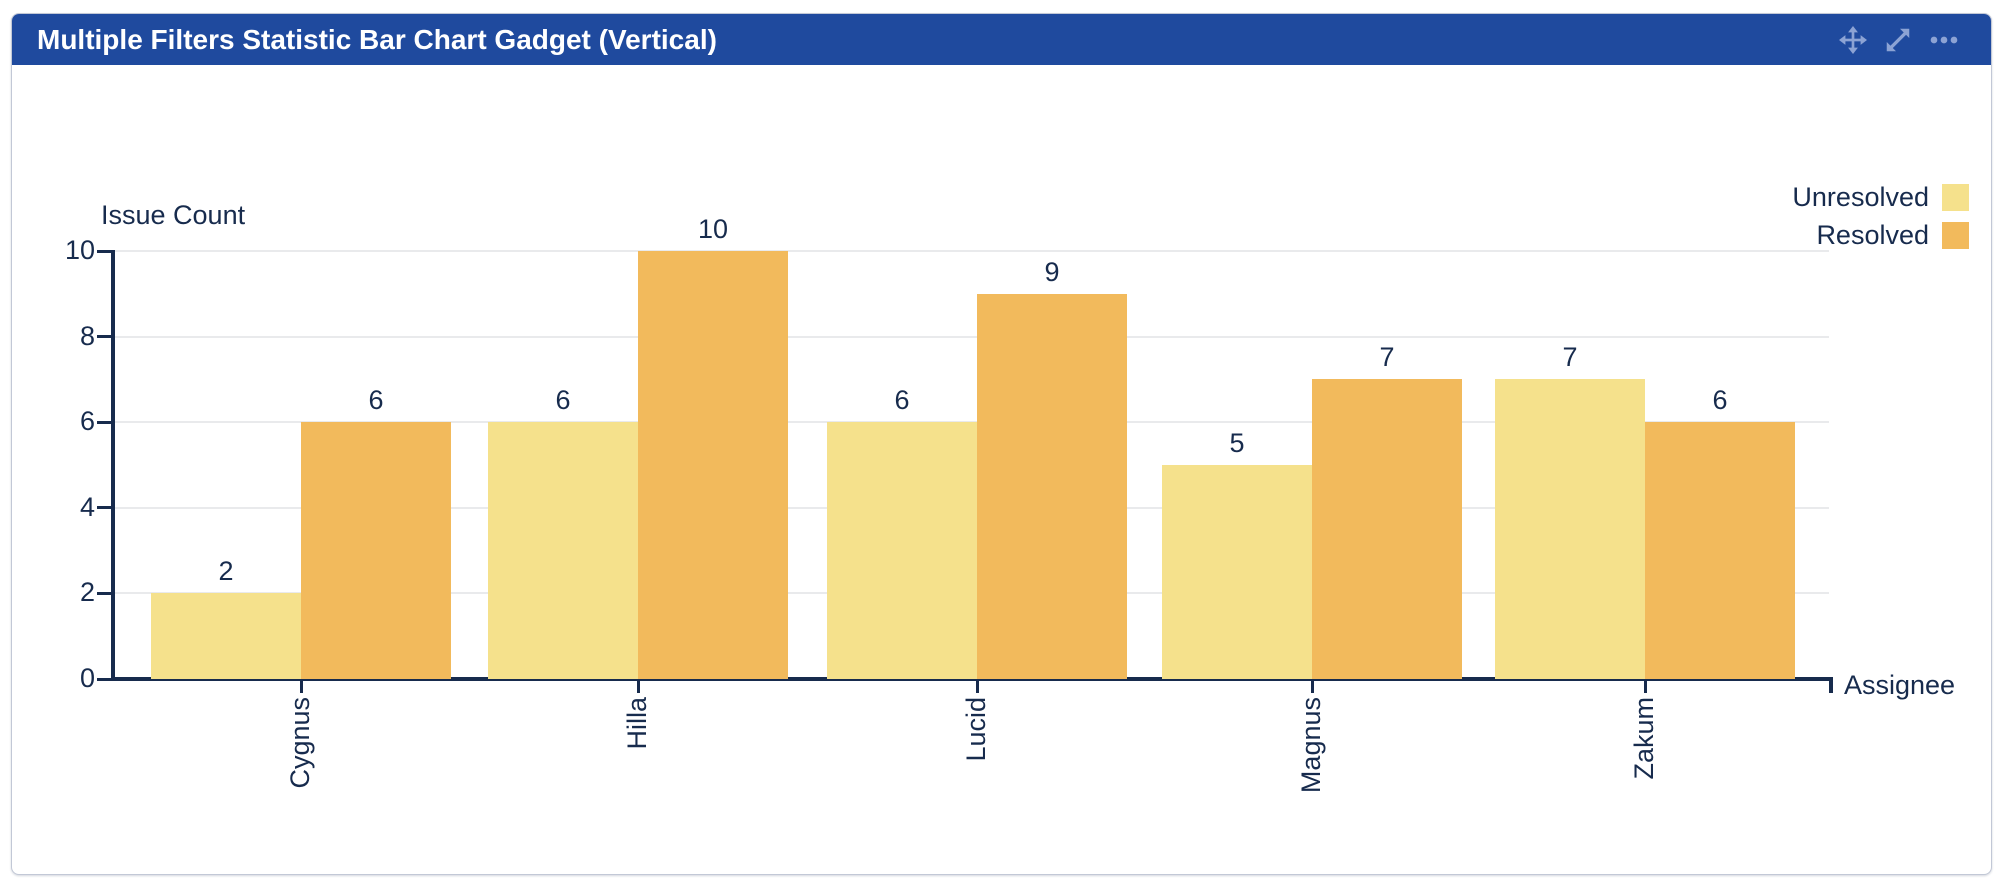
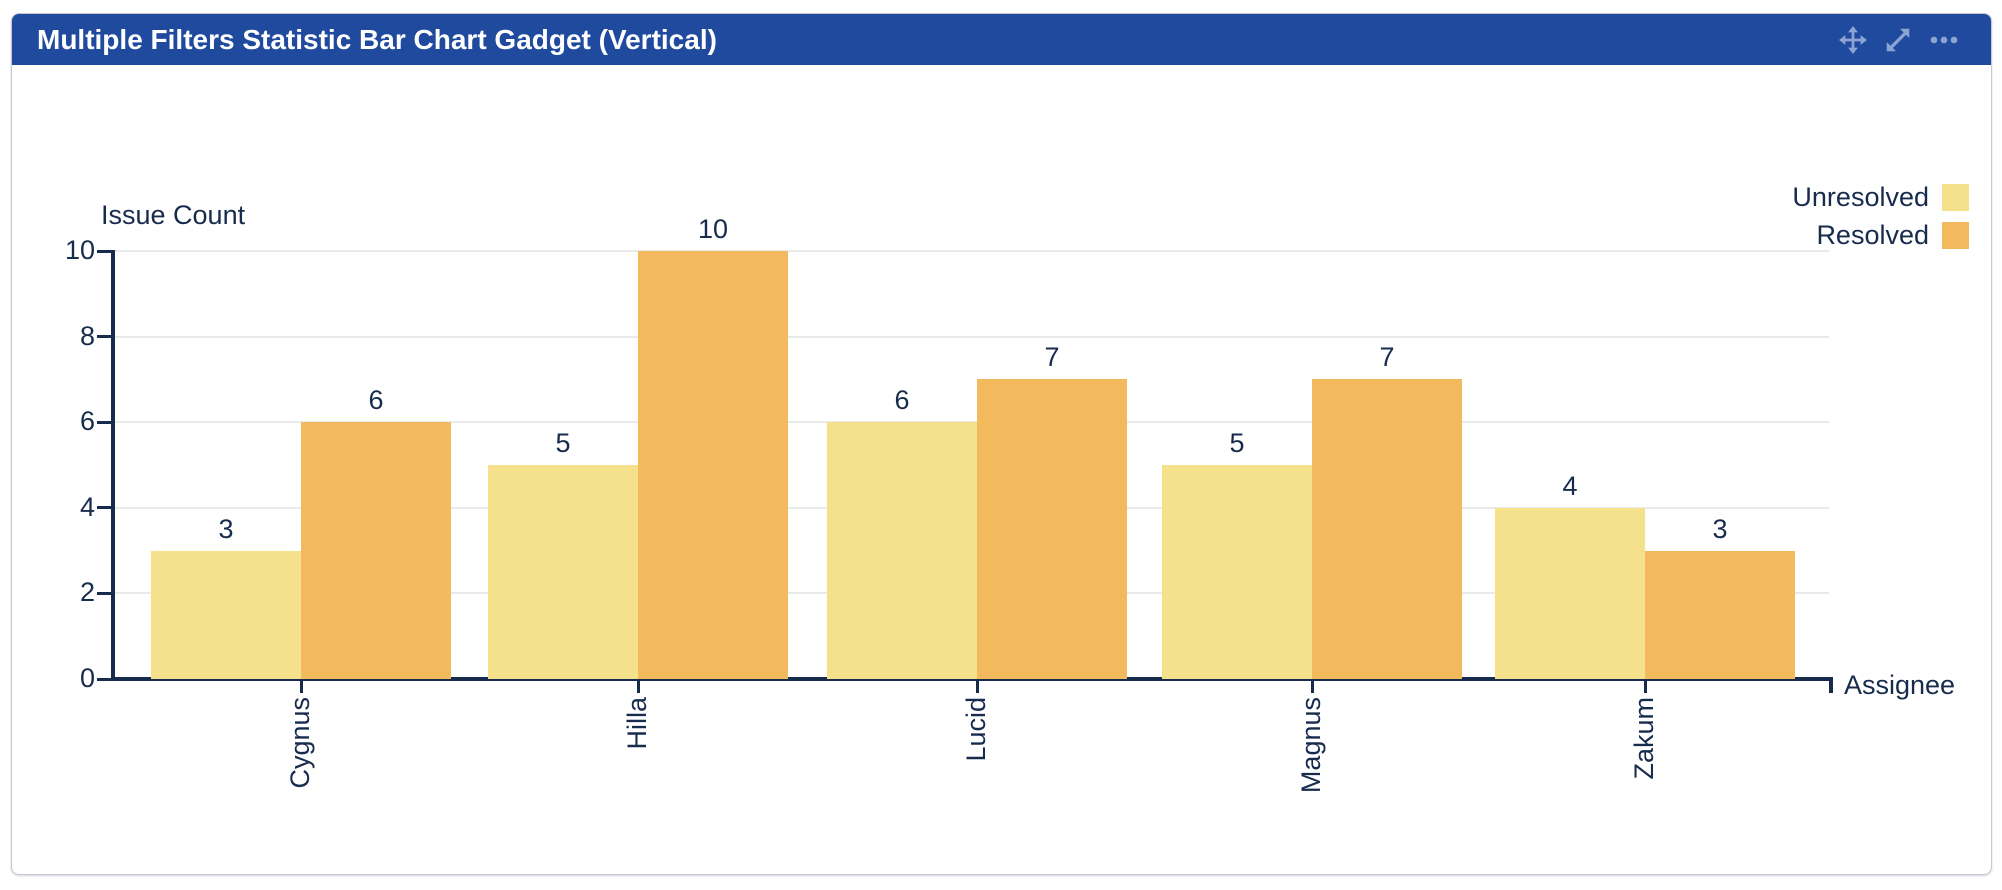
Unresolved/Cygnus: 2 -> 3
Unresolved/Hilla: 6 -> 5
Resolved/Lucid: 9 -> 7
Unresolved/Zakum: 7 -> 4
Resolved/Zakum: 6 -> 3
